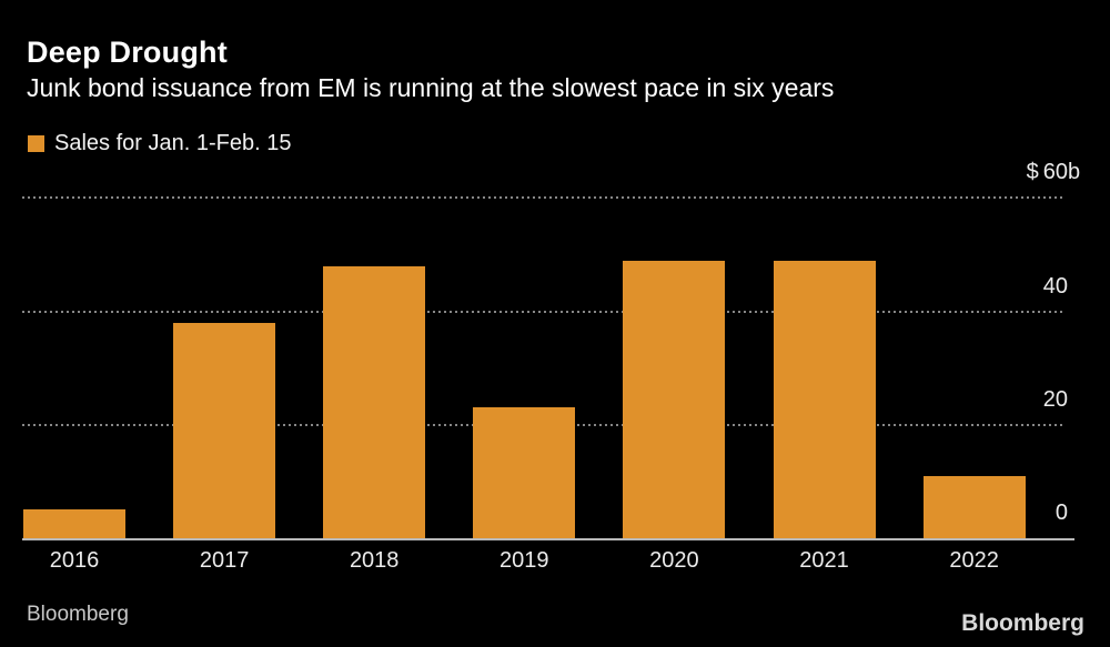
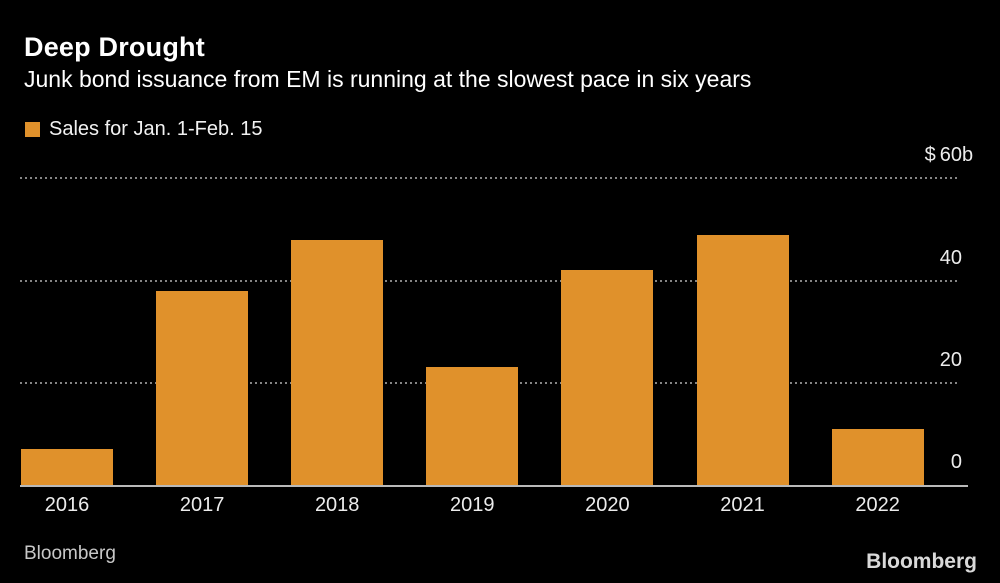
2016: 5 -> 7
2020: 49 -> 42
